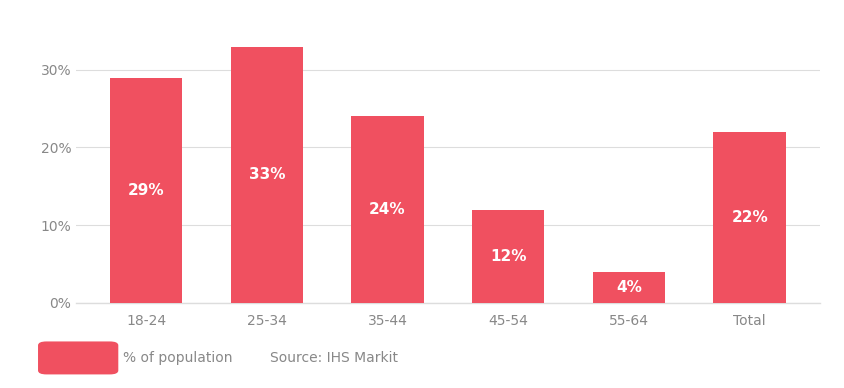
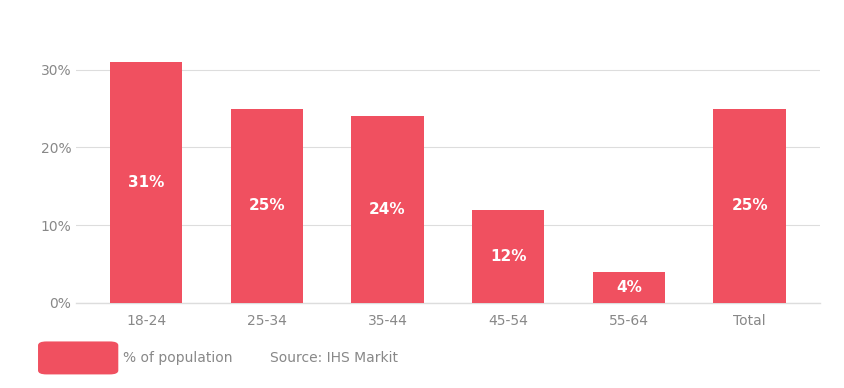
18-24: 29% -> 31%
25-34: 33% -> 25%
Total: 22% -> 25%
